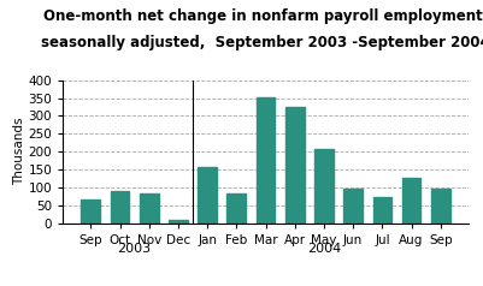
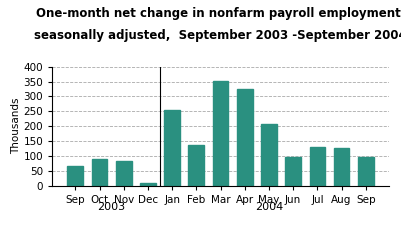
Jan: 157 -> 255
Feb: 84 -> 135
Jul: 72 -> 130
